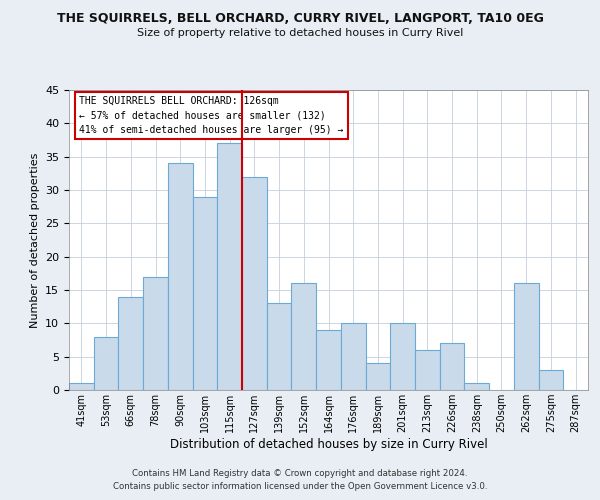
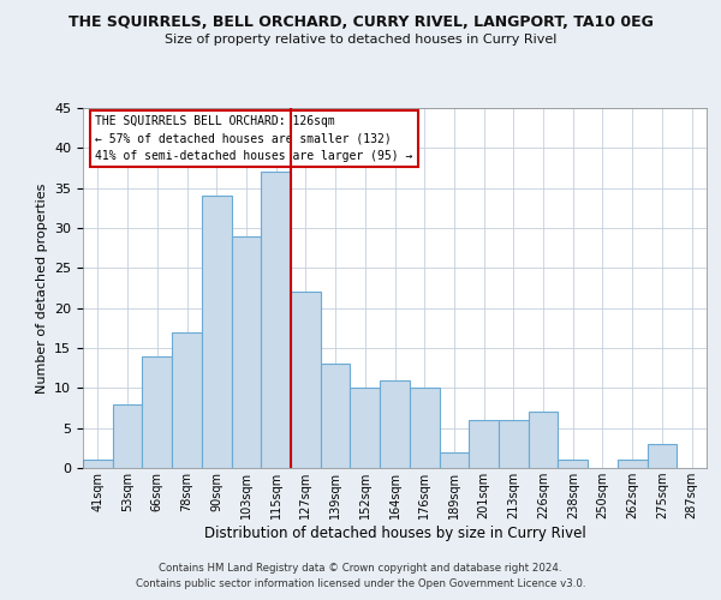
127sqm: 32 -> 22
152sqm: 16 -> 10
164sqm: 9 -> 11
189sqm: 4 -> 2
201sqm: 10 -> 6
262sqm: 16 -> 1
